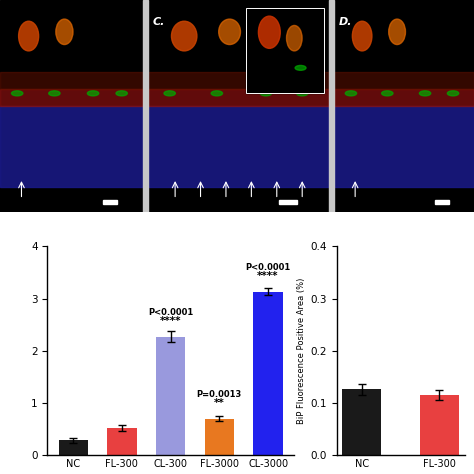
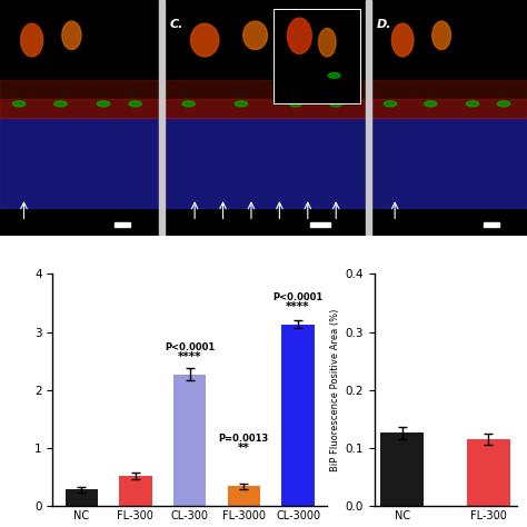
FL-3000: 0.70 -> 0.34
